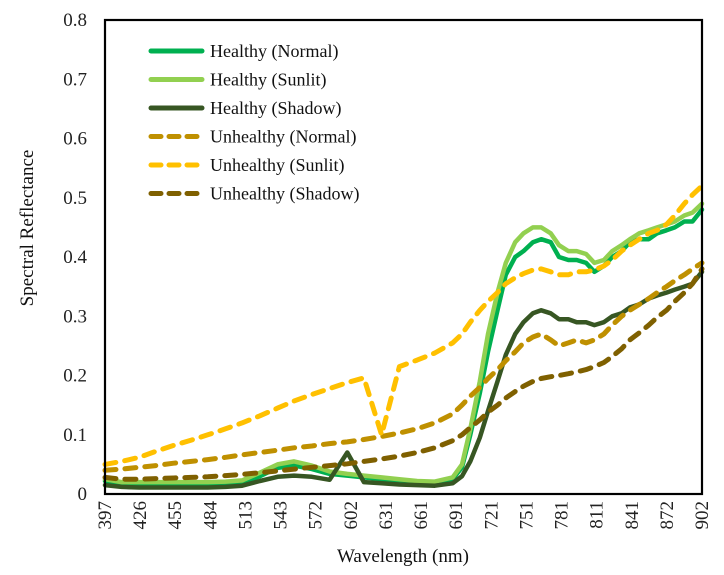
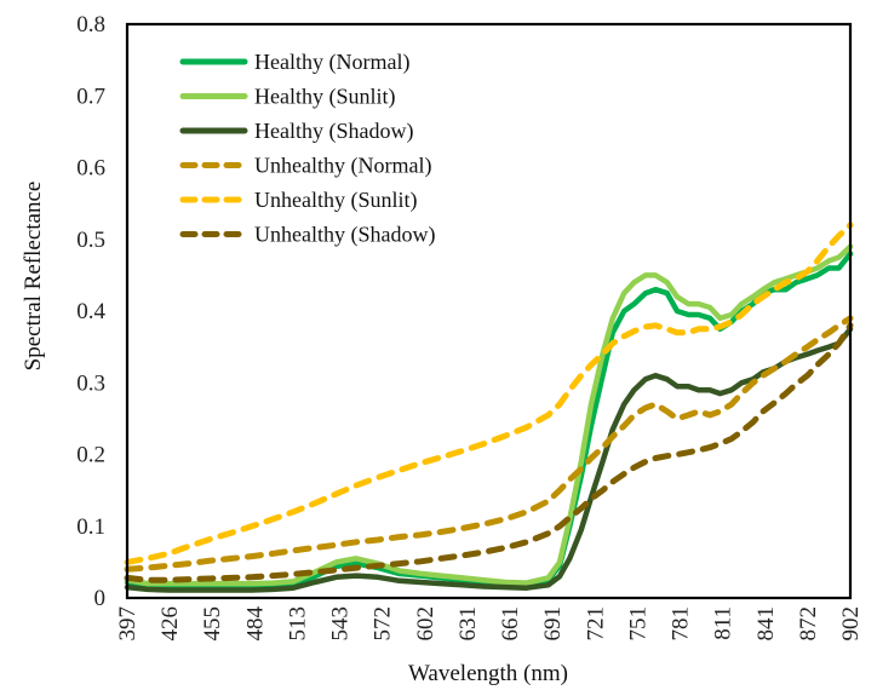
Healthy (Shadow)/602: 0.07 -> 0.02
Unhealthy (Sunlit)/631: 0.10 -> 0.20
